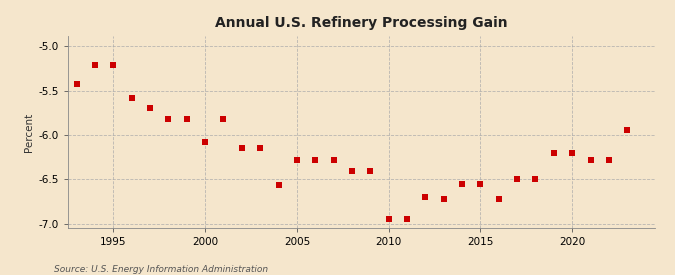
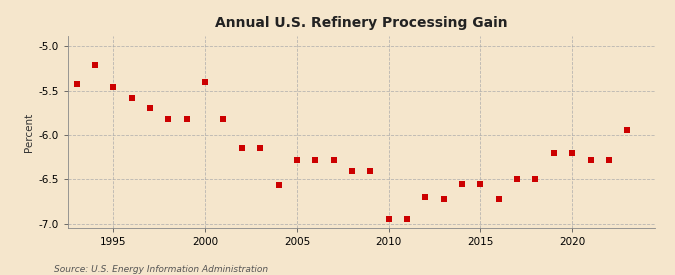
1995: -5.21 -> -5.46
2000: -6.08 -> -5.40
